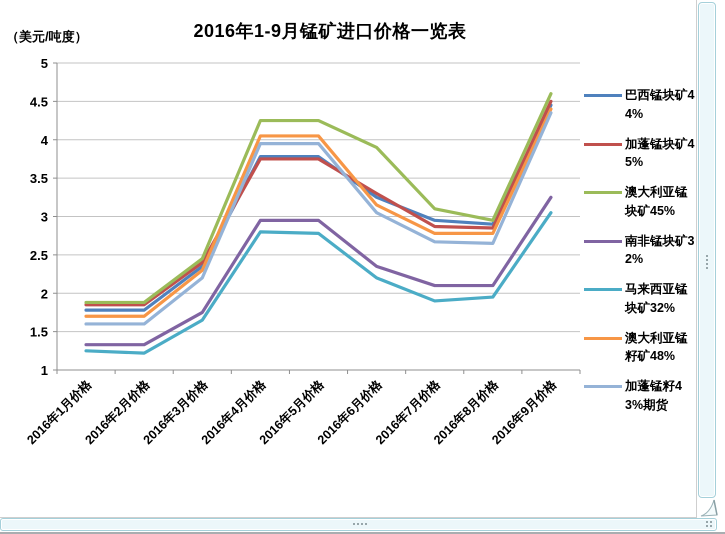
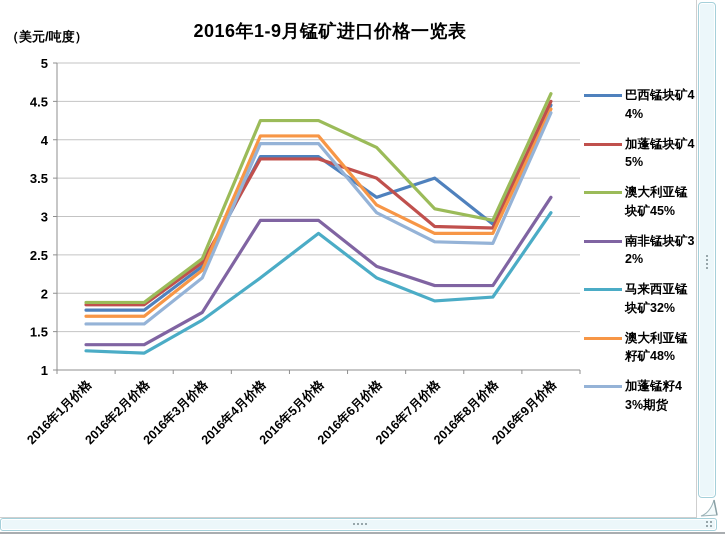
马来西亚锰块矿32%/2016年4月价格: 2.8 -> 2.2
加蓬锰块矿45%/2016年6月价格: 3.3 -> 3.5
巴西锰块矿44%/2016年7月价格: 3.0 -> 3.5
